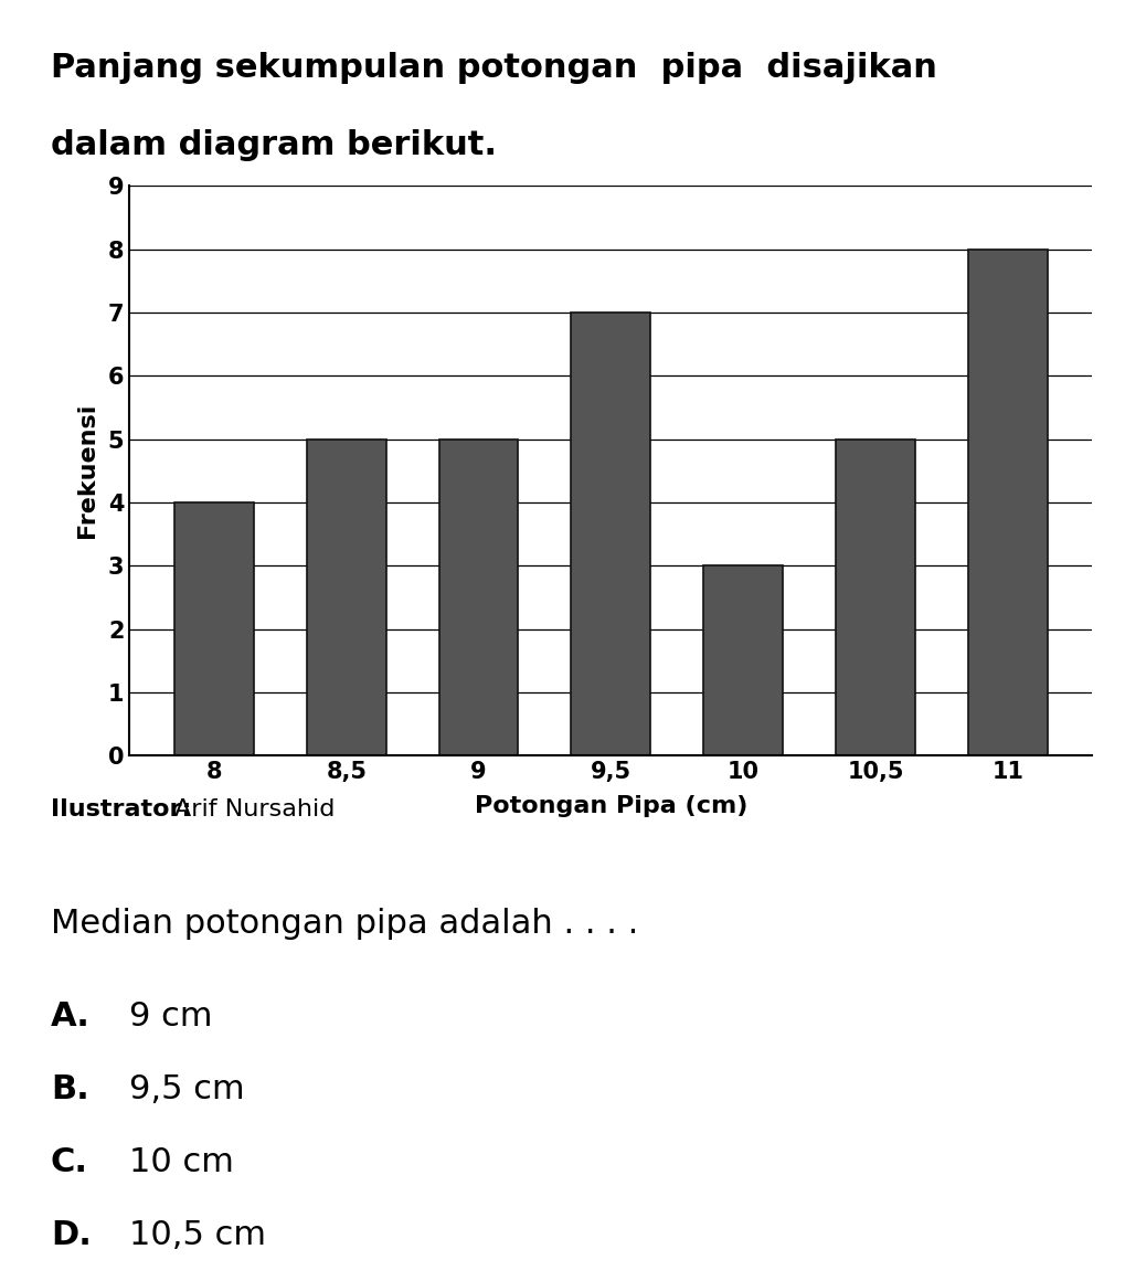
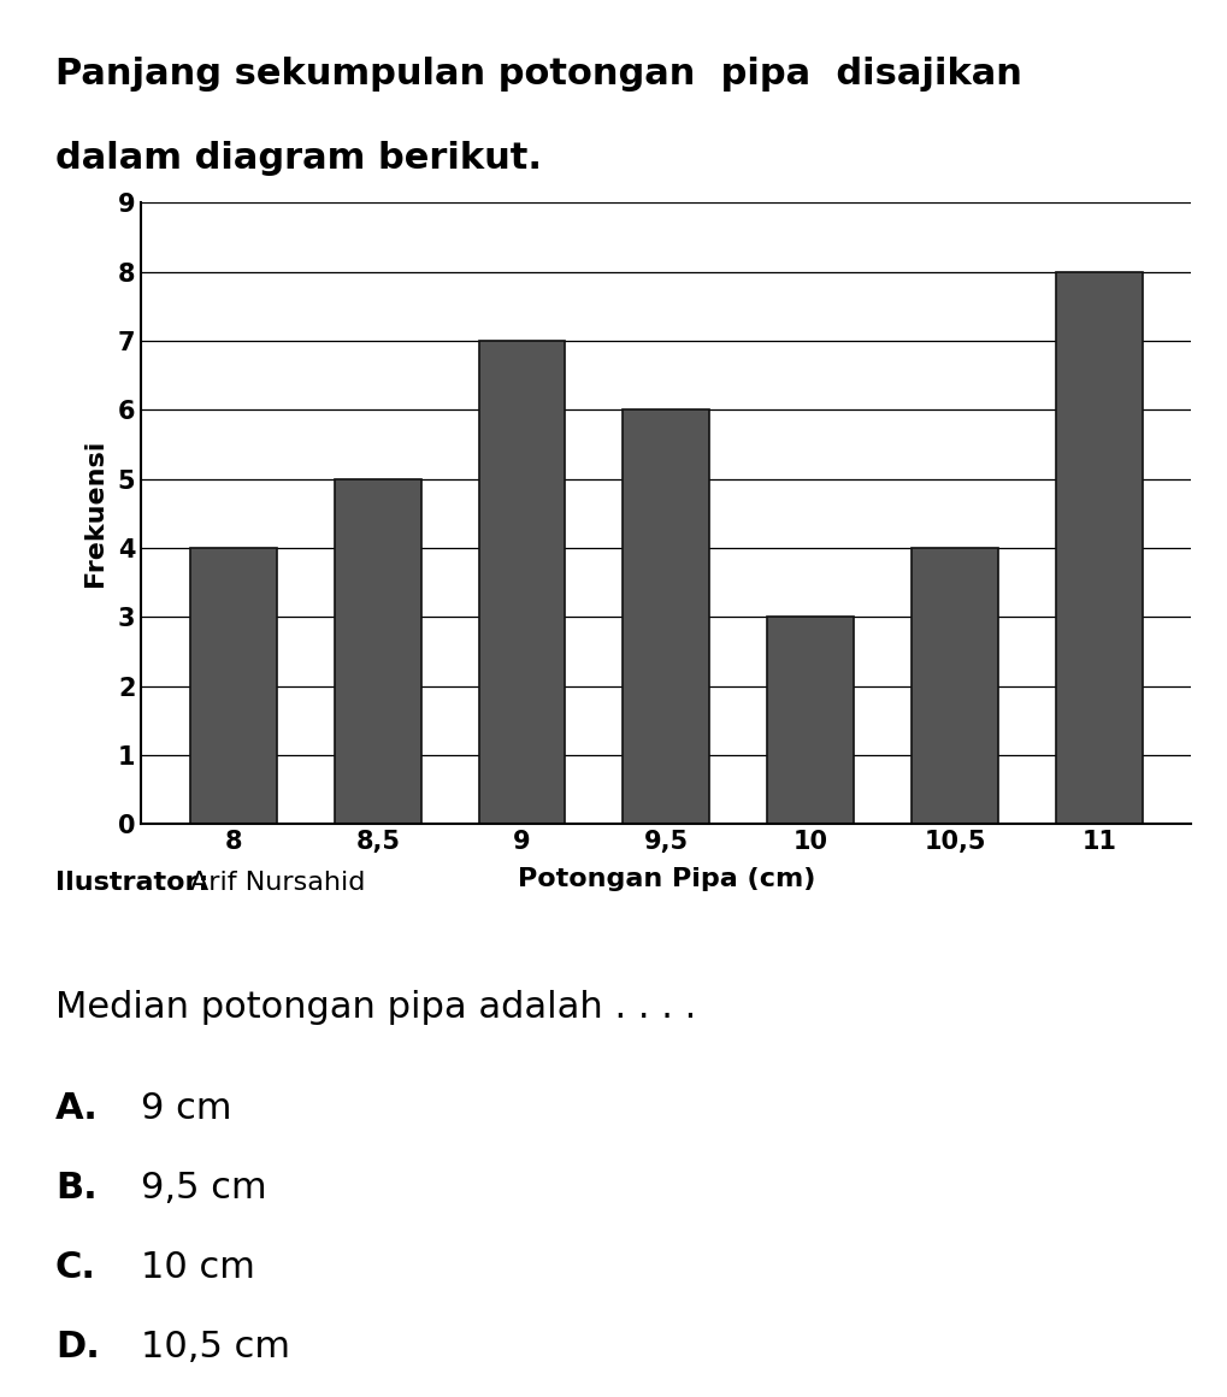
9: 5 -> 7
9,5: 7 -> 6
10,5: 5 -> 4
